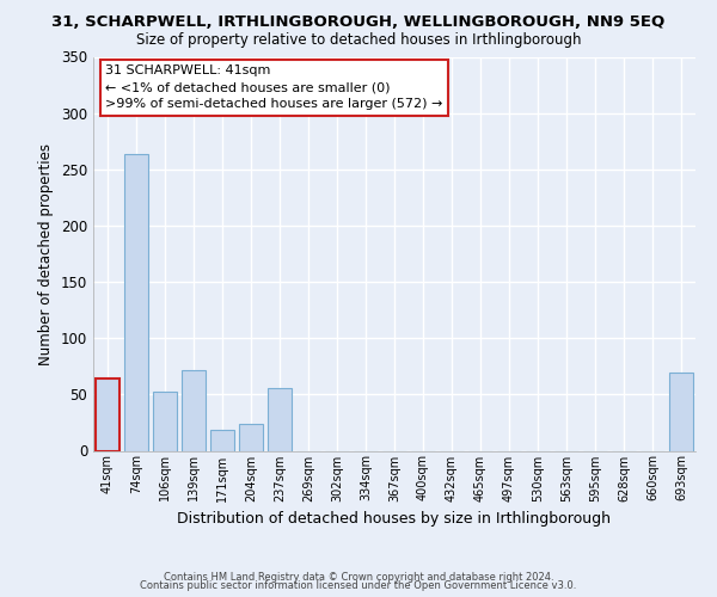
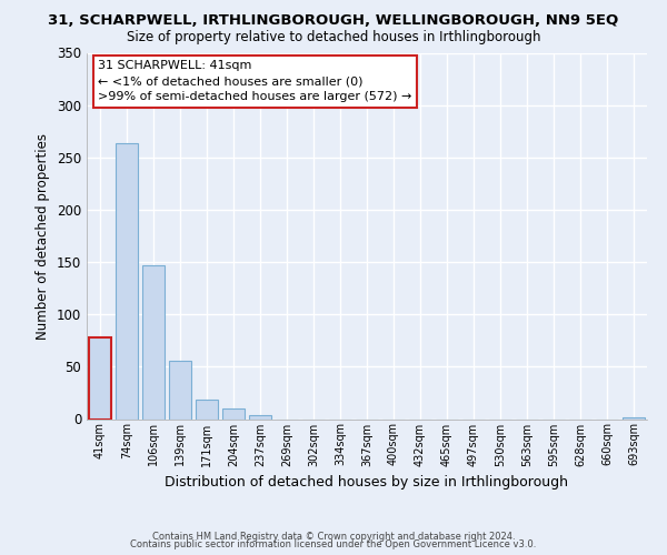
41sqm: 64 -> 78
106sqm: 52 -> 147
139sqm: 72 -> 56
204sqm: 24 -> 10
237sqm: 56 -> 4
693sqm: 70 -> 2
